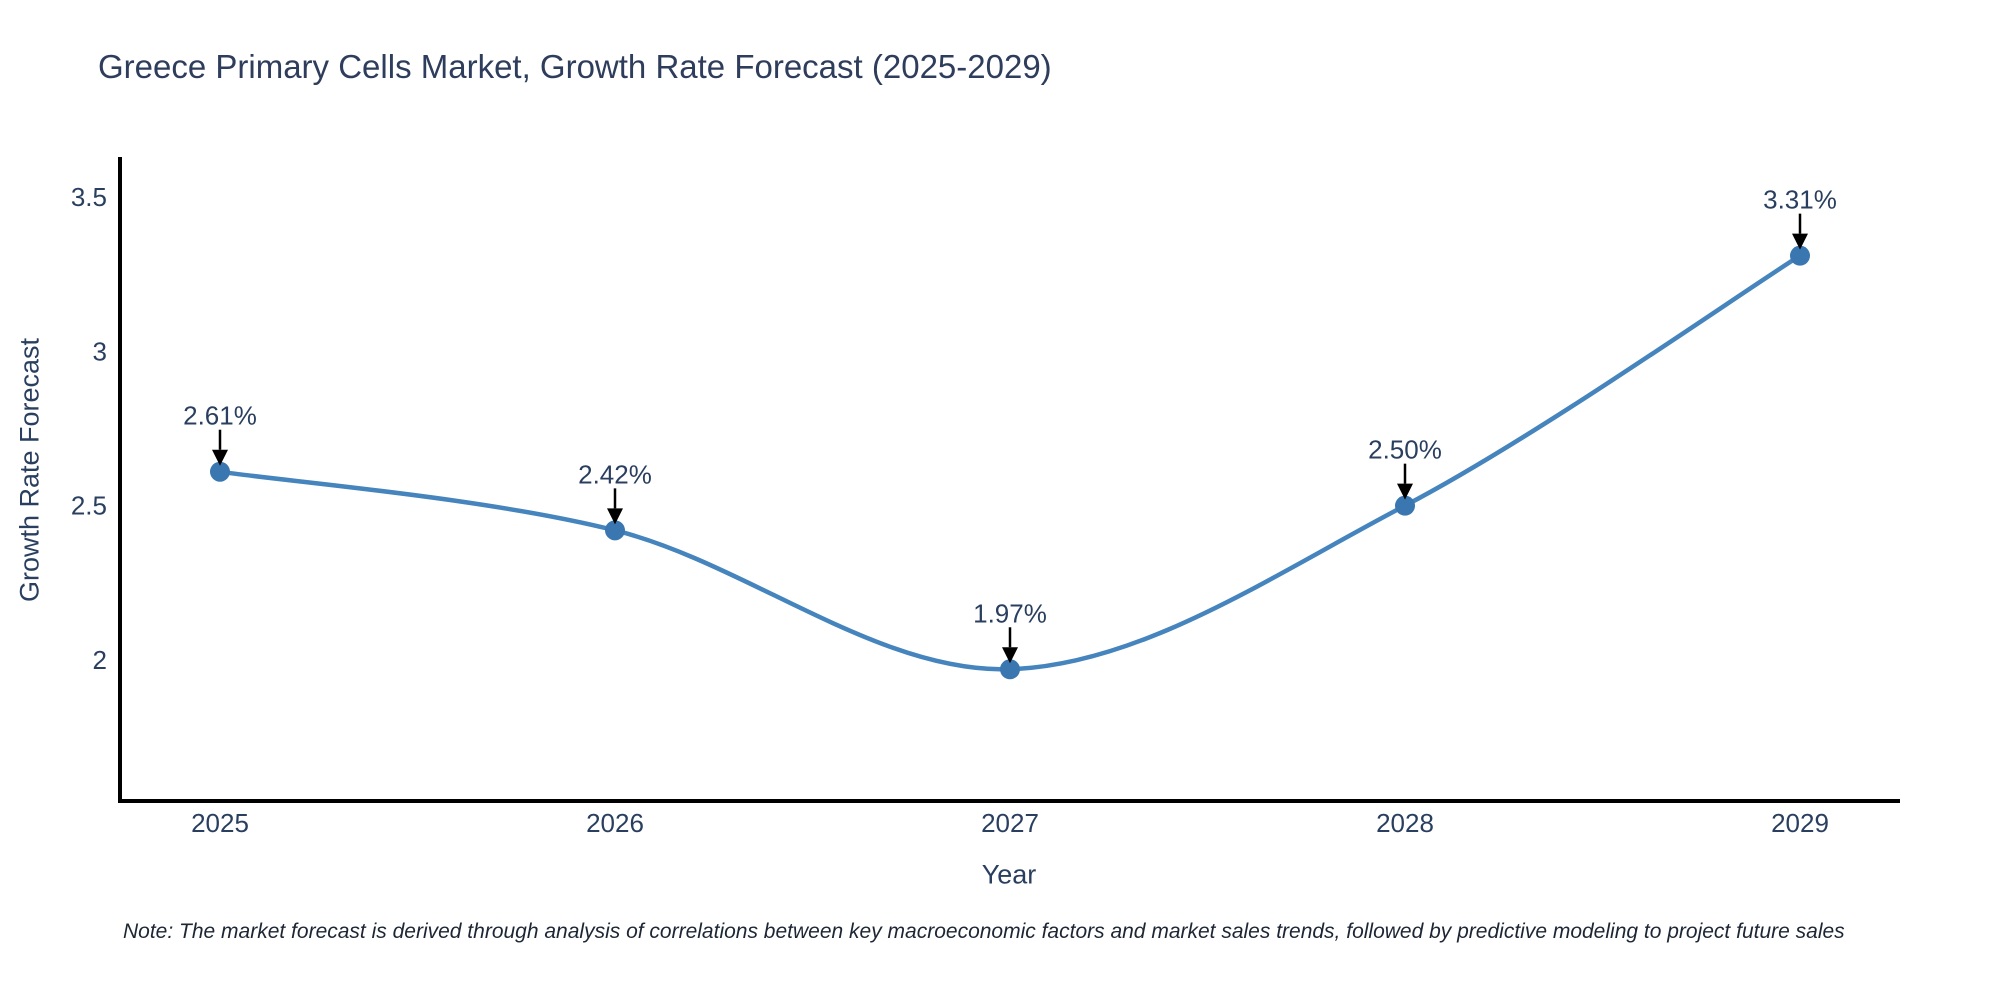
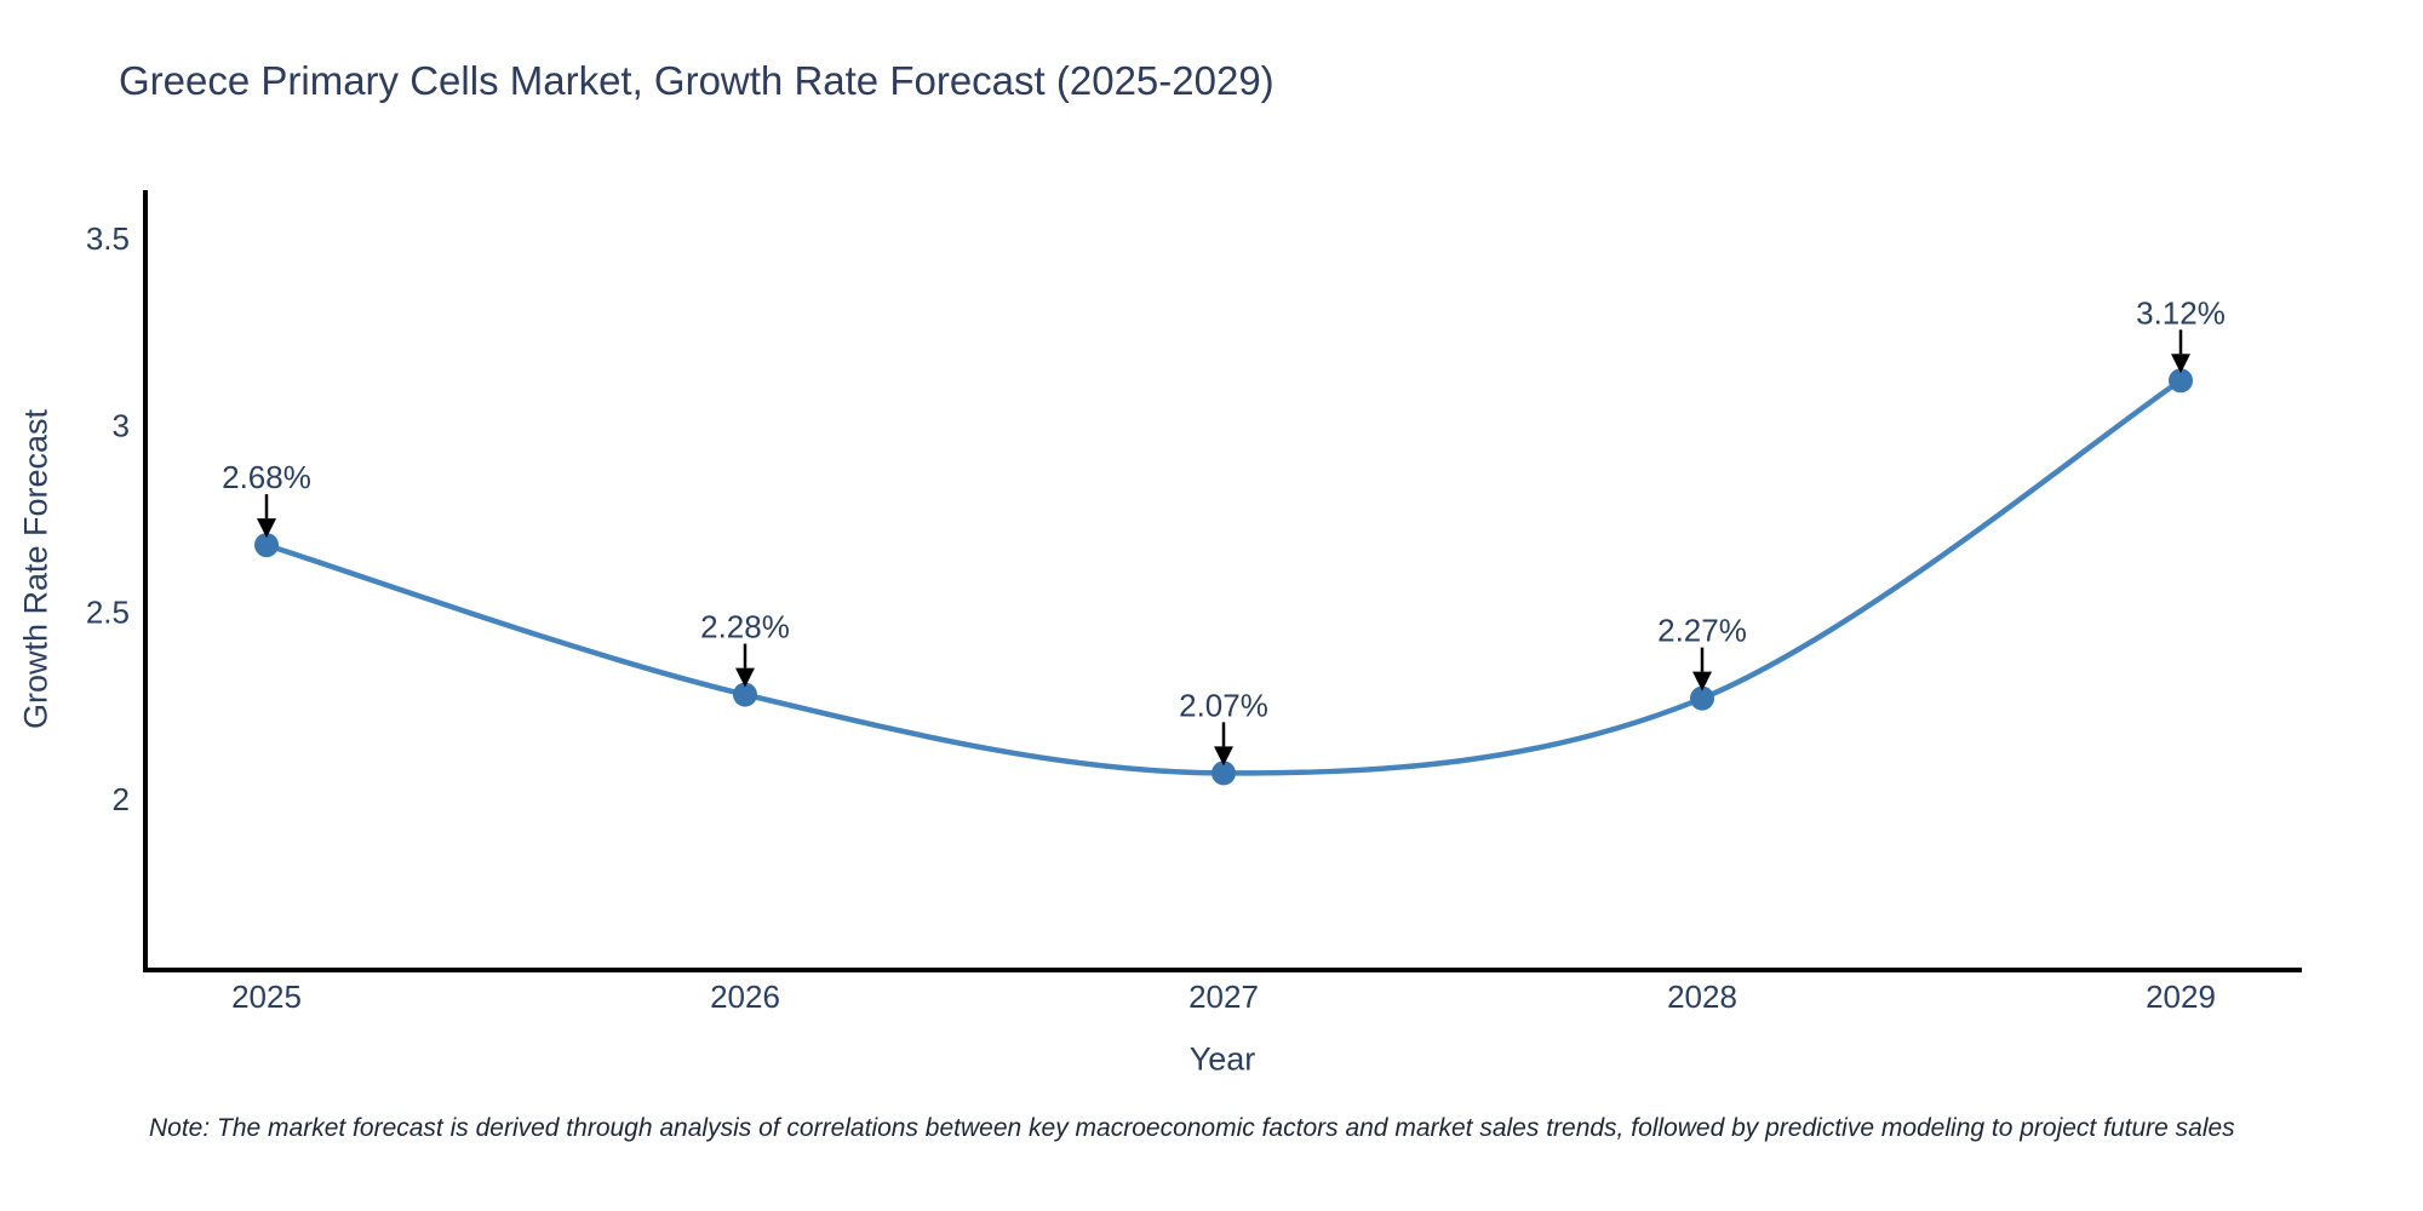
2025: 2.61% -> 2.68%
2026: 2.42% -> 2.28%
2027: 1.97% -> 2.07%
2028: 2.50% -> 2.27%
2029: 3.31% -> 3.12%
